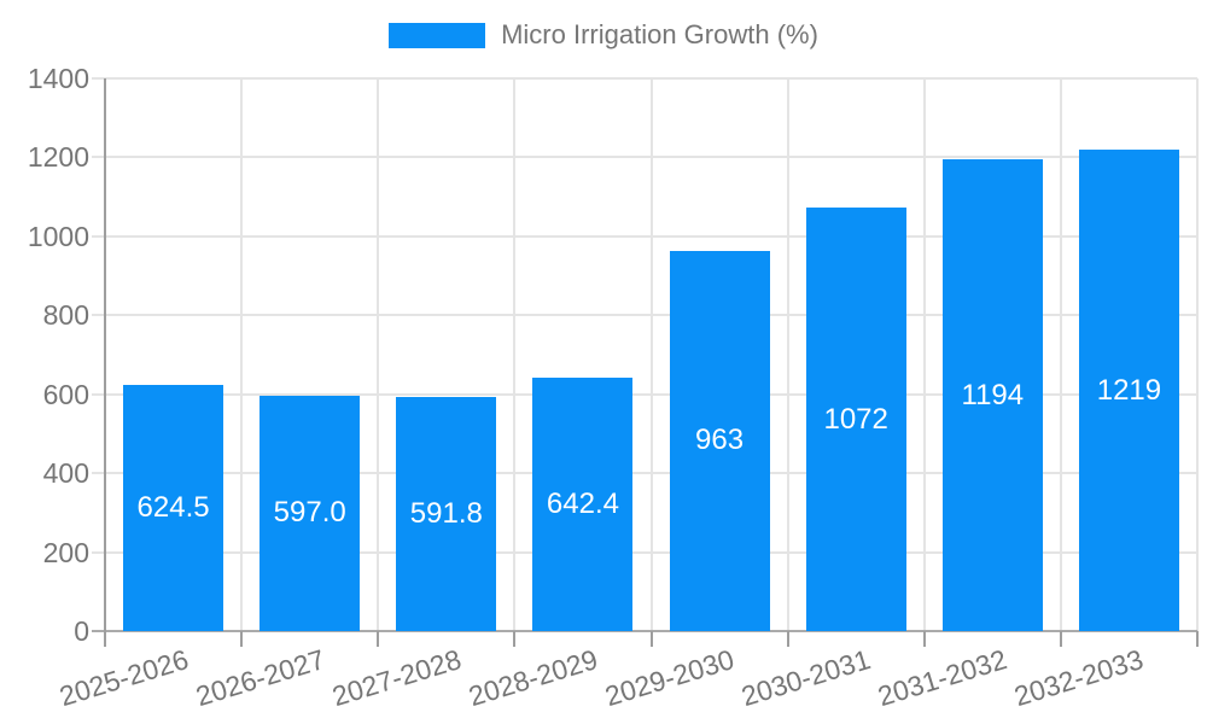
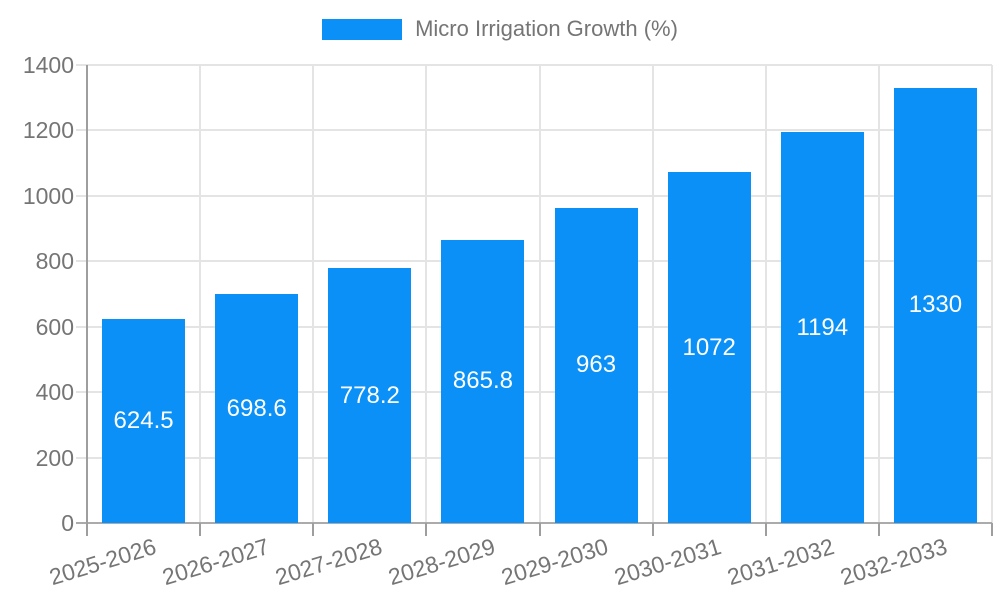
2026-2027: 597.0 -> 698.6
2027-2028: 591.8 -> 778.2
2028-2029: 642.4 -> 865.8
2032-2033: 1219 -> 1330
